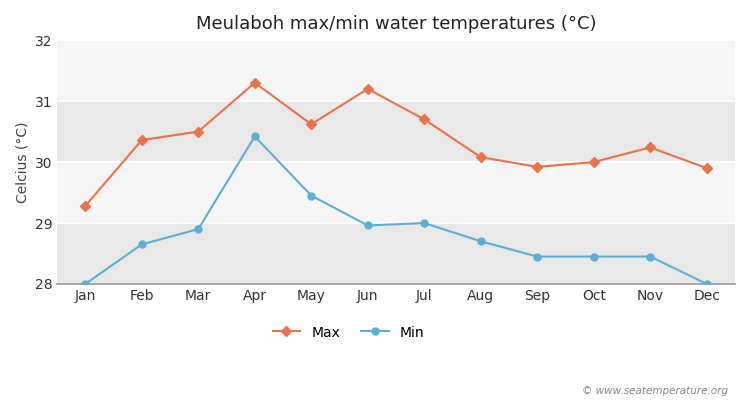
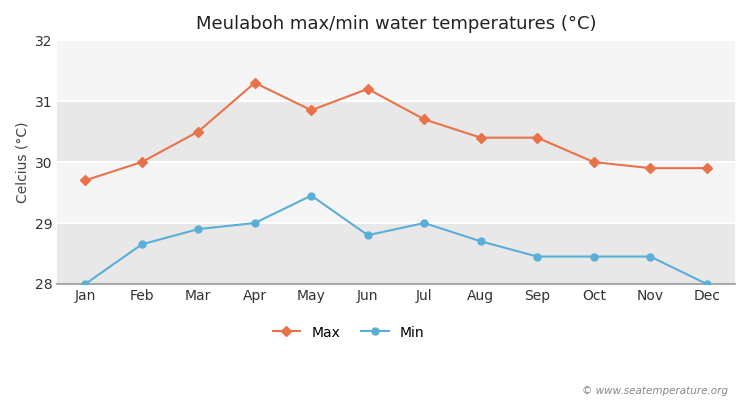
Max/Jan: 29.28 -> 29.70
Max/Feb: 30.36 -> 30.00
Min/Apr: 30.42 -> 29.00
Max/May: 30.62 -> 30.85
Min/Jun: 28.96 -> 28.80
Max/Aug: 30.08 -> 30.40
Max/Sep: 29.92 -> 30.40
Max/Nov: 30.24 -> 29.90
